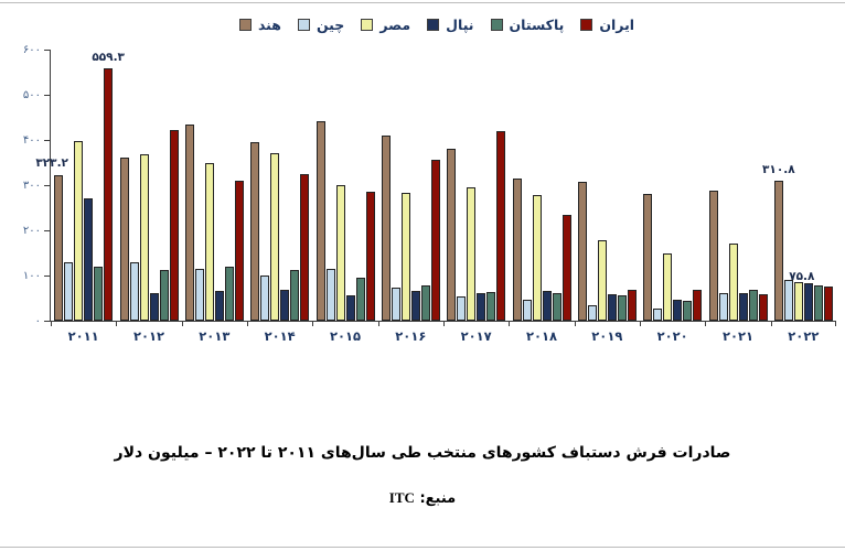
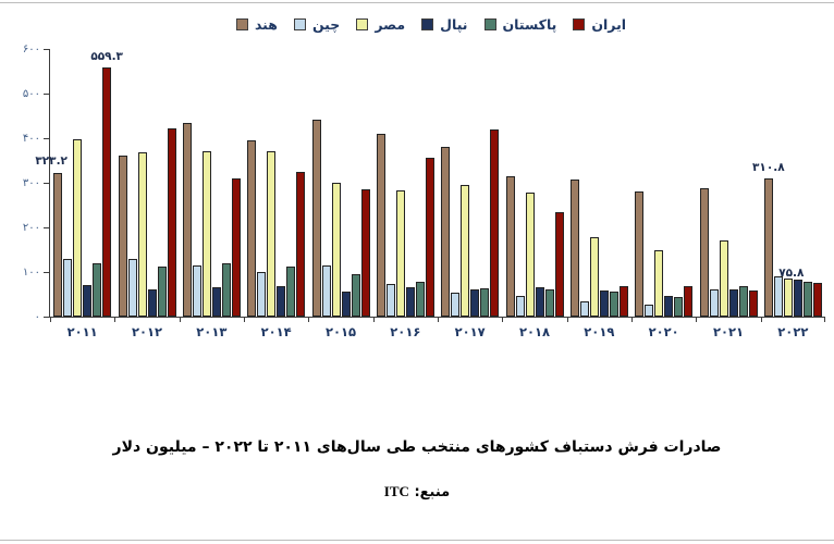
نپال/۲۰۱۱: 270 -> 70
مصر/۲۰۱۳: 350 -> 370
